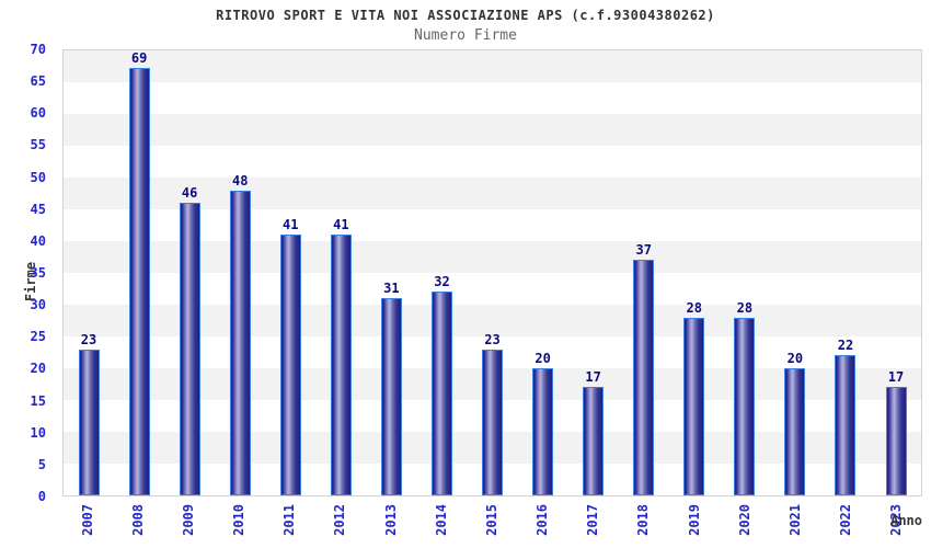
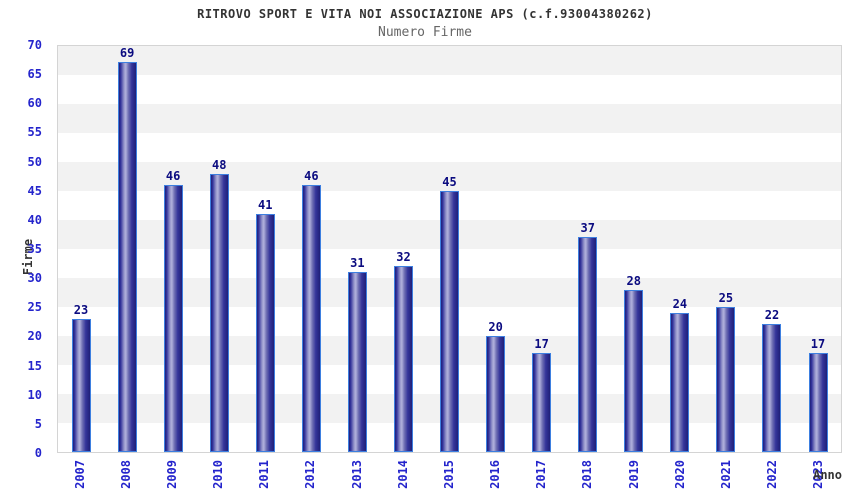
2012: 41 -> 46
2015: 23 -> 45
2020: 28 -> 24
2021: 20 -> 25
